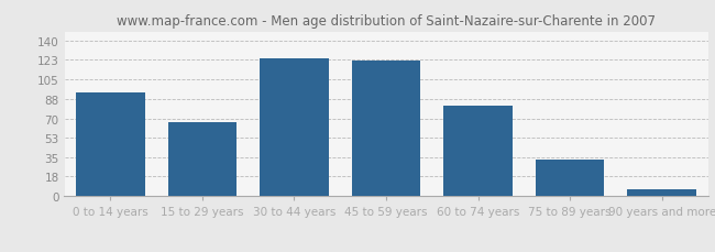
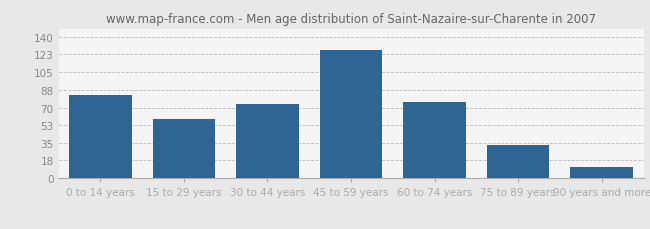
0 to 14 years: 93 -> 83
15 to 29 years: 67 -> 59
30 to 44 years: 124 -> 74
45 to 59 years: 122 -> 127
60 to 74 years: 82 -> 76
90 years and more: 6 -> 11
